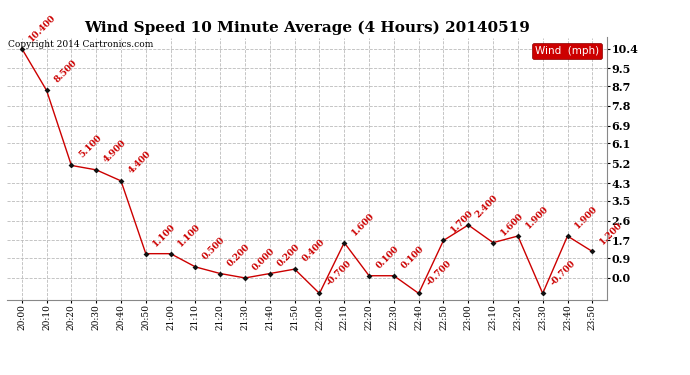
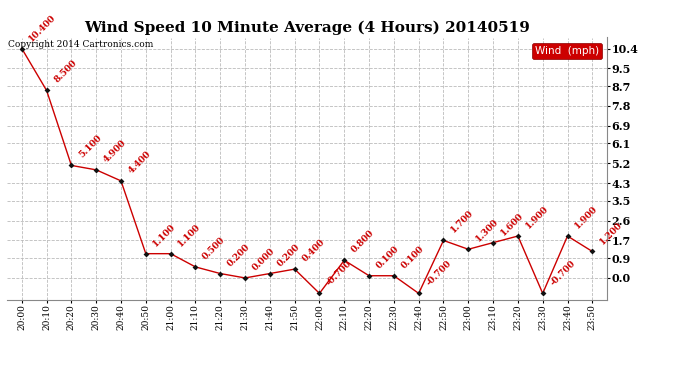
22:10: 1.600 -> 0.800
23:00: 2.400 -> 1.300
